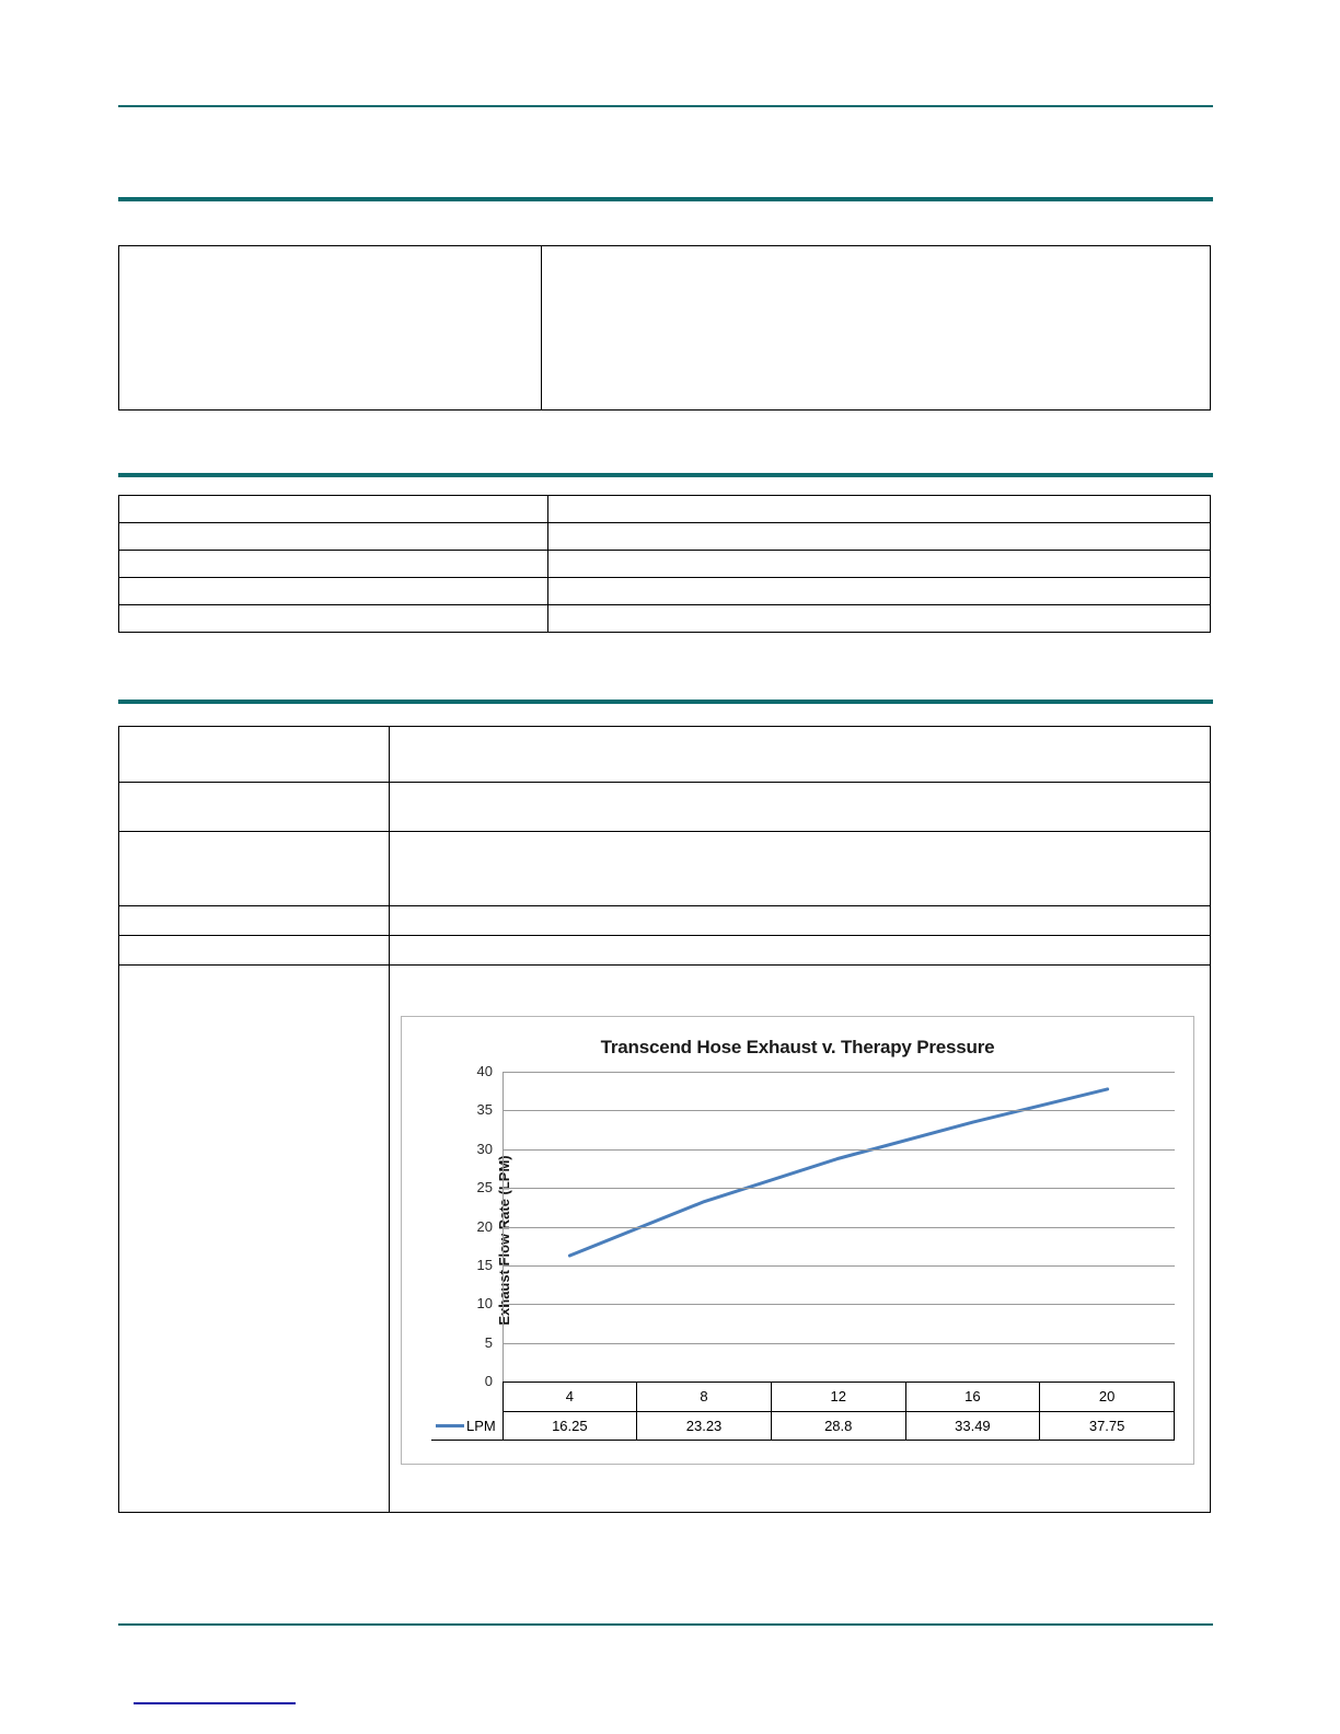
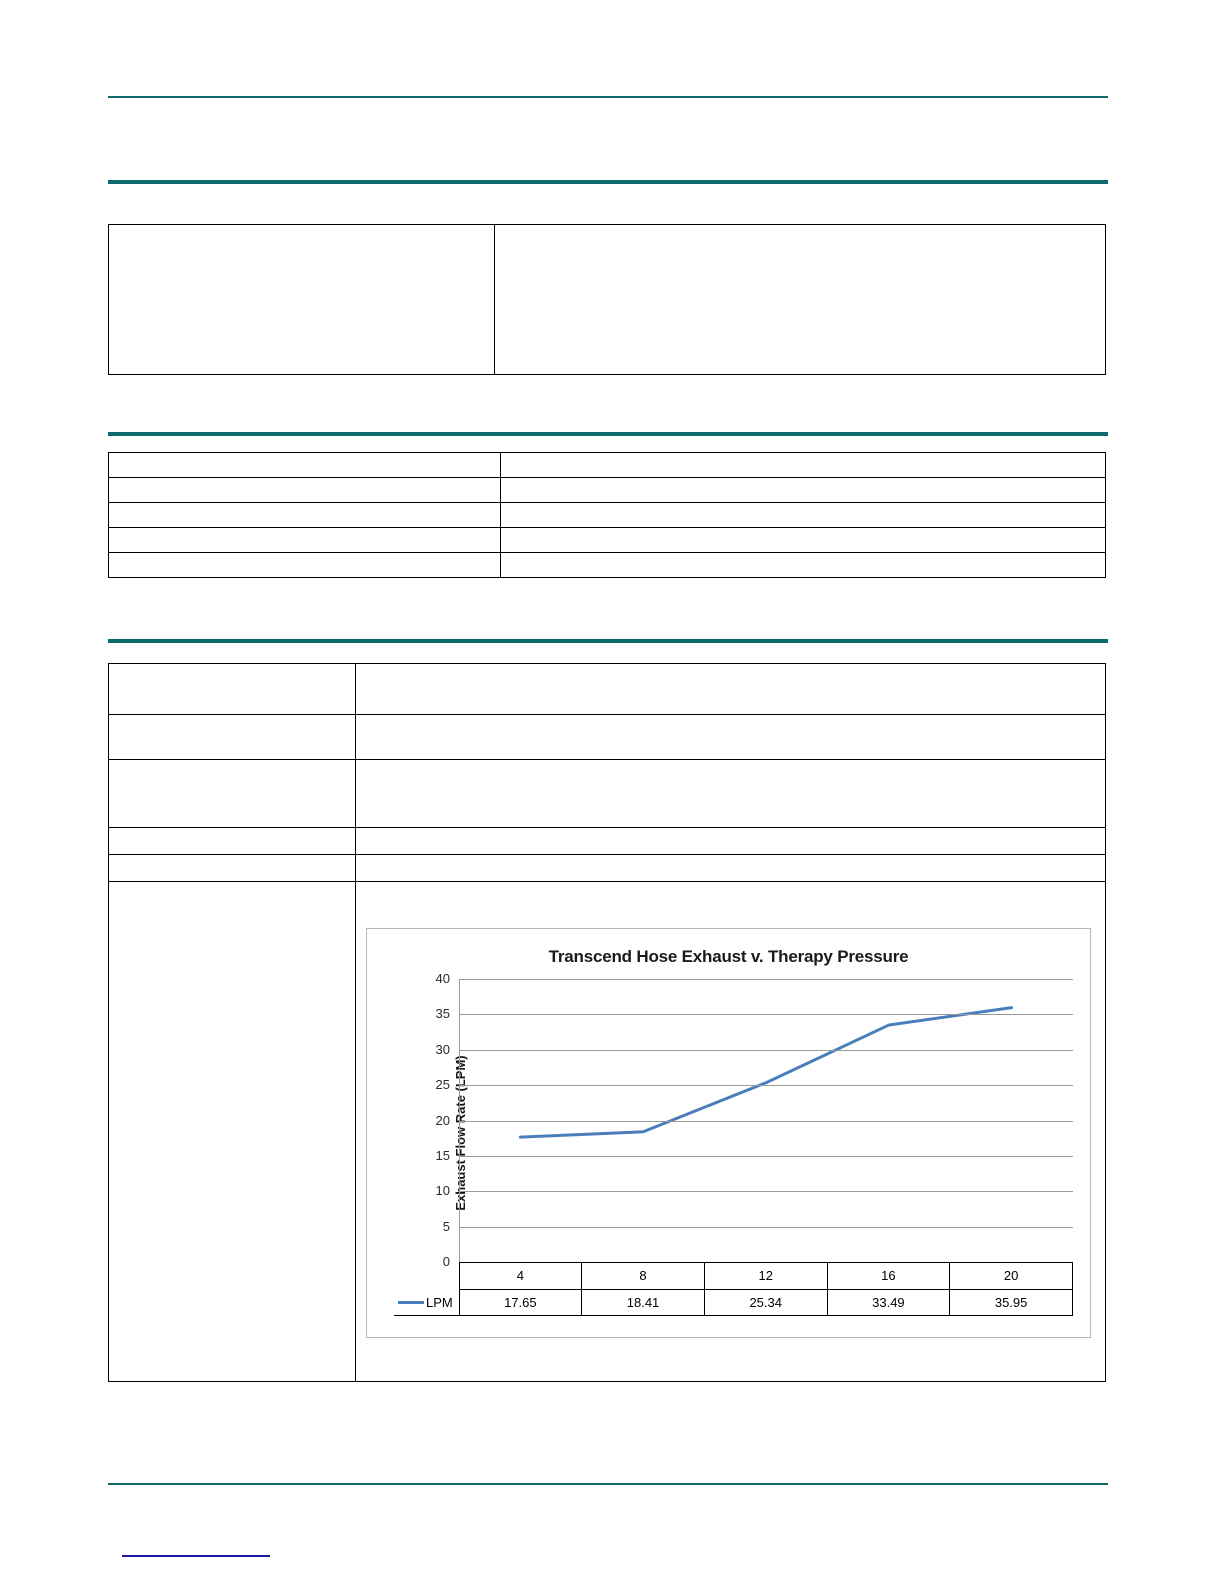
4: 16.25 -> 17.65
8: 23.23 -> 18.41
12: 28.8 -> 25.34
20: 37.75 -> 35.95
